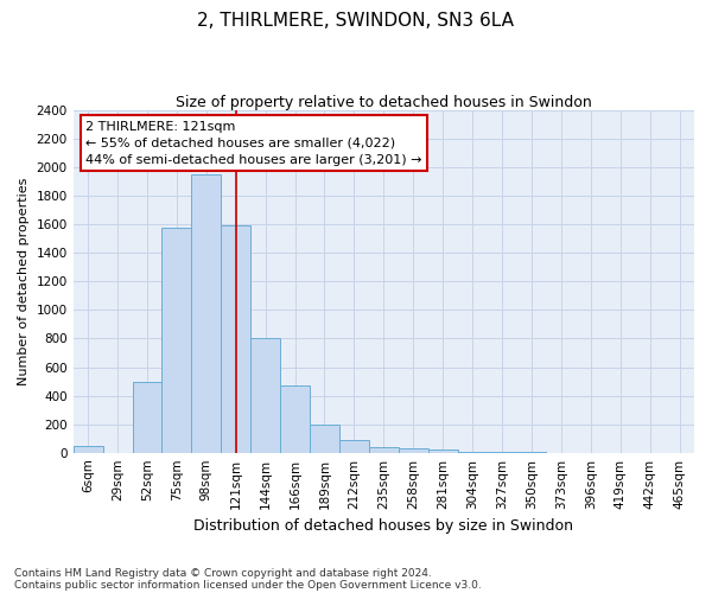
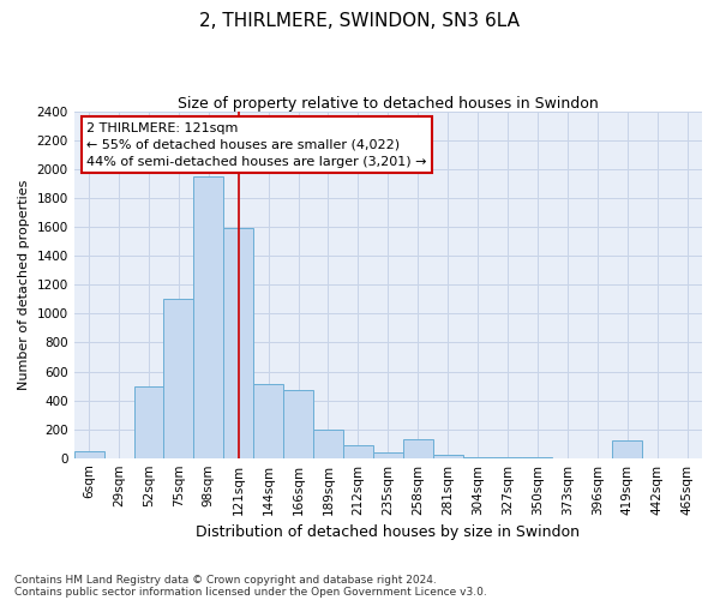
75sqm: 1580 -> 1100
144sqm: 800 -> 510
258sqm: 30 -> 130
419sqm: 0 -> 120
